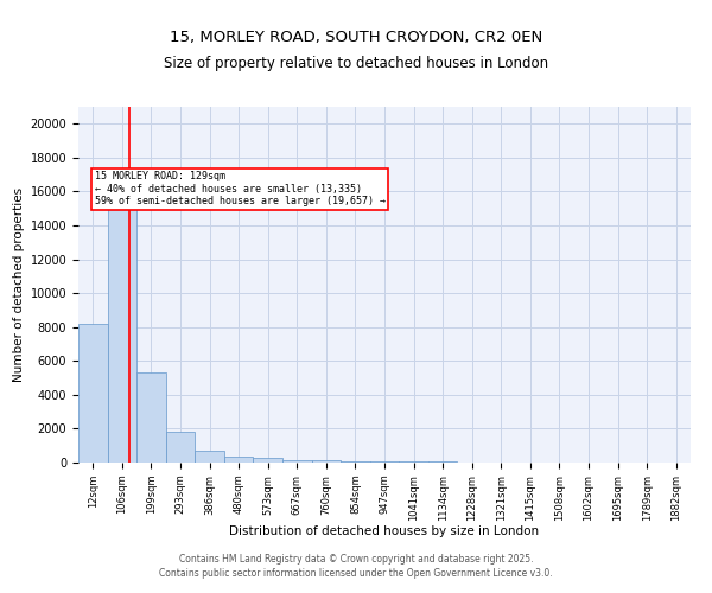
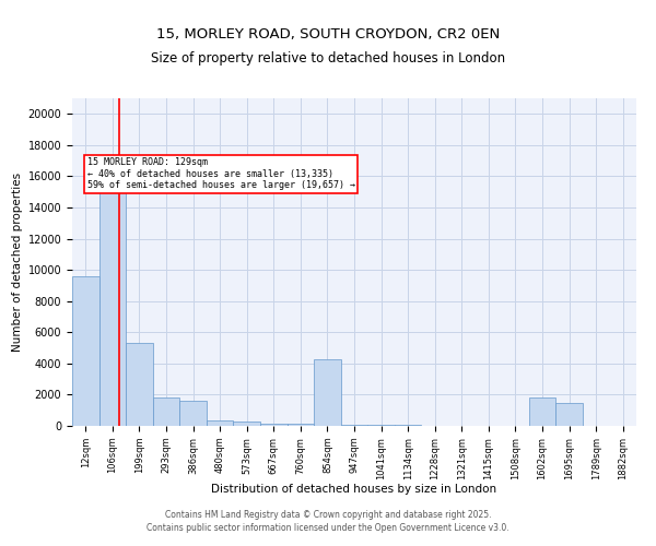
12sqm: 8200 -> 9600
386sqm: 700 -> 1600
854sqm: 100 -> 4300
1602sqm: 0 -> 1800
1695sqm: 0 -> 1500
